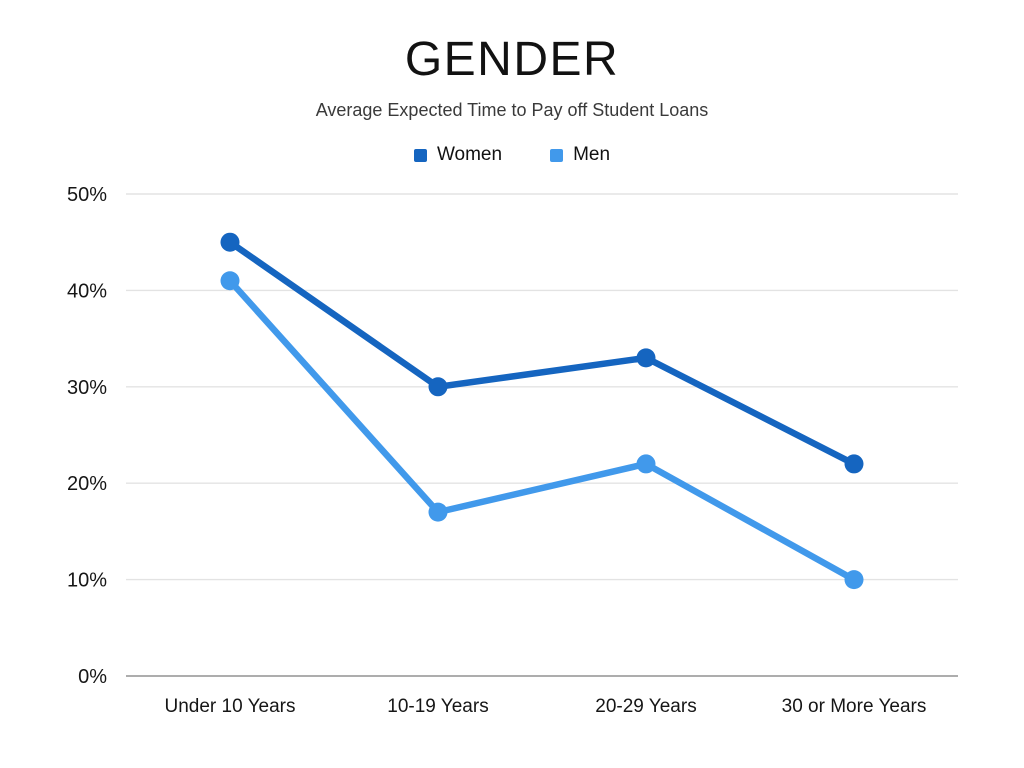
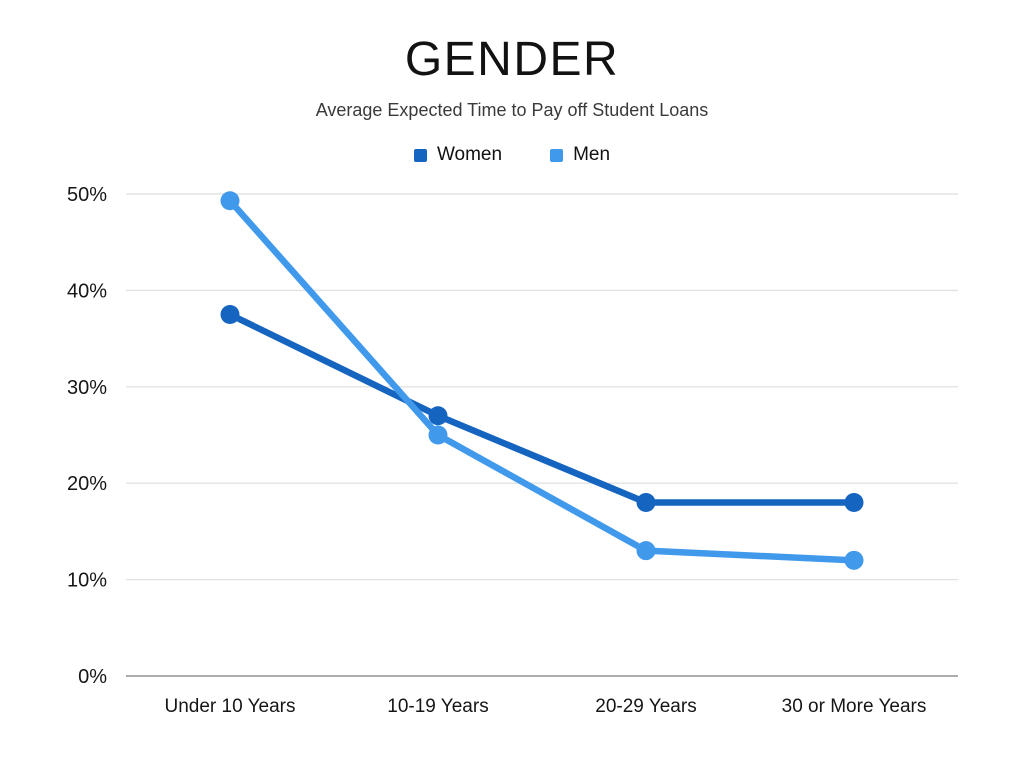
Women/Under 10 Years: 45% -> 38%
Men/Under 10 Years: 41% -> 49%
Women/10-19 Years: 30% -> 27%
Men/10-19 Years: 17% -> 25%
Women/20-29 Years: 33% -> 18%
Men/20-29 Years: 22% -> 13%
Women/30 or More Years: 22% -> 18%
Men/30 or More Years: 10% -> 12%
